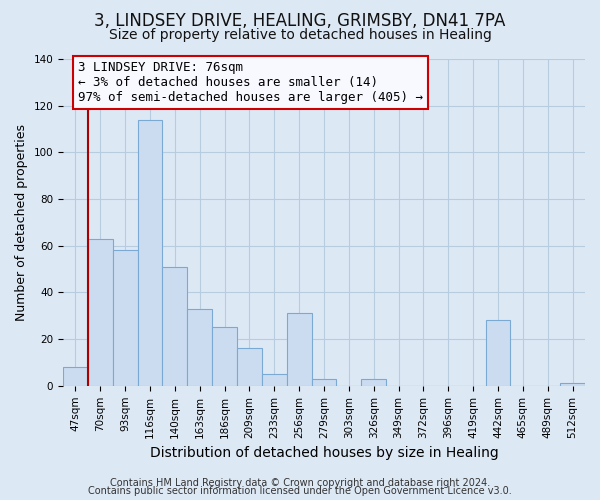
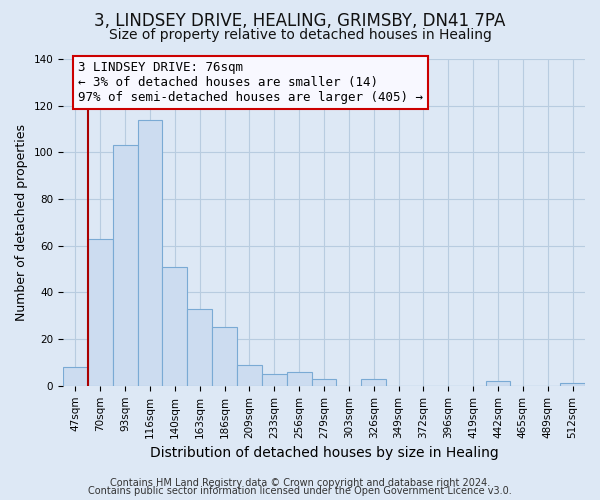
93sqm: 58 -> 103
209sqm: 16 -> 9
256sqm: 31 -> 6
442sqm: 28 -> 2
